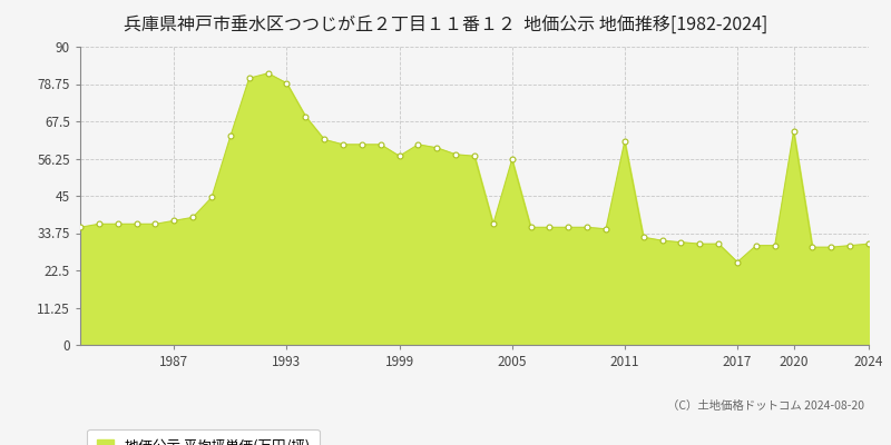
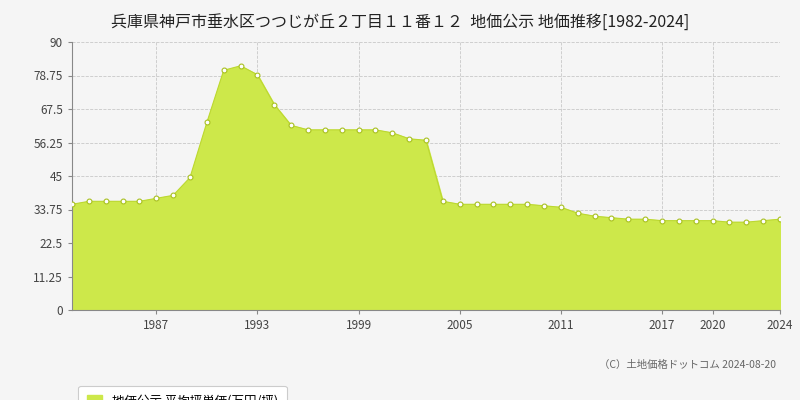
1999: 57.0 -> 60.5
2005: 56.0 -> 35.5
2011: 61.5 -> 34.5
2017: 25.0 -> 30.0
2020: 64.5 -> 30.0
